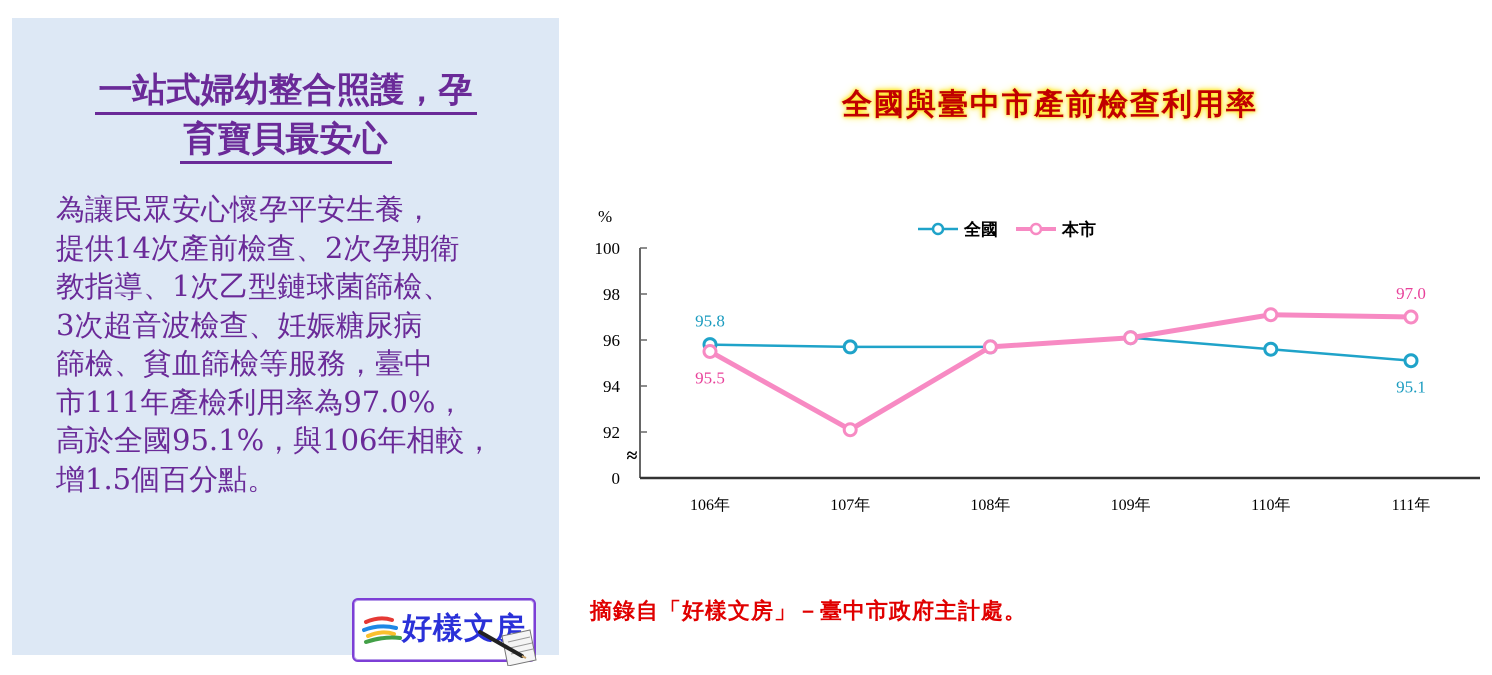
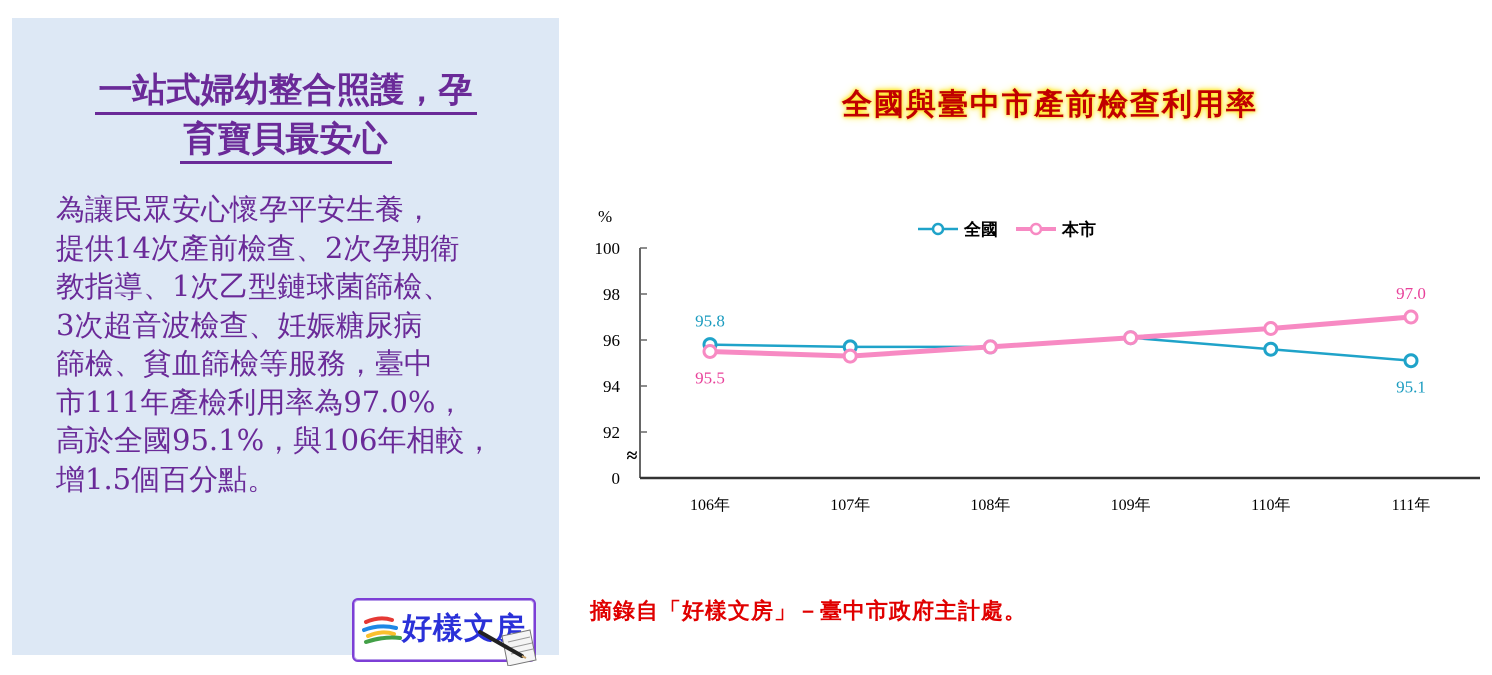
本市/107年: 92.1 -> 95.3
本市/110年: 97.1 -> 96.5
